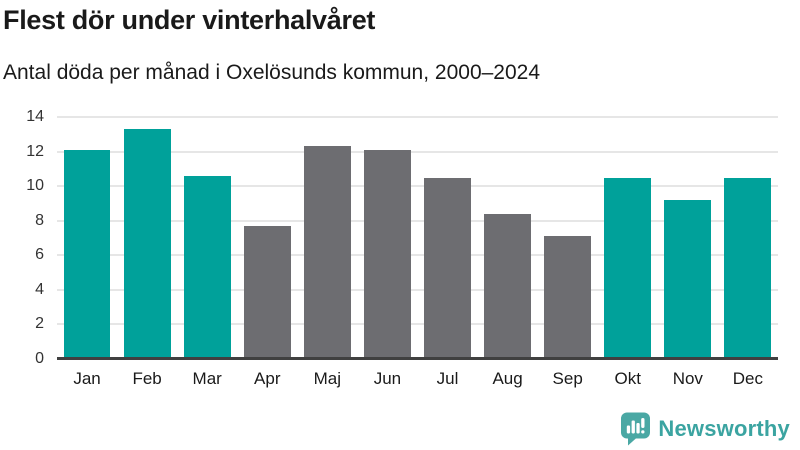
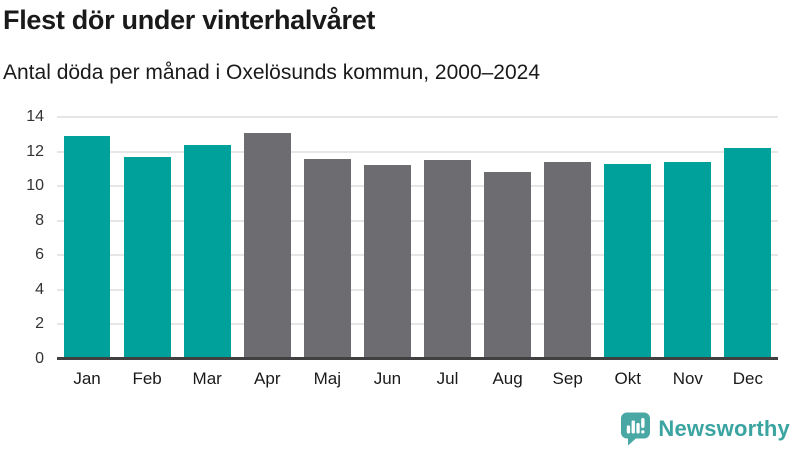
Jan: 12.1 -> 12.9
Feb: 13.3 -> 11.7
Mar: 10.6 -> 12.4
Apr: 7.7 -> 13.1
Maj: 12.3 -> 11.6
Jun: 12.1 -> 11.2
Jul: 10.5 -> 11.5
Aug: 8.4 -> 10.8
Sep: 7.1 -> 11.4
Okt: 10.5 -> 11.3
Nov: 9.2 -> 11.4
Dec: 10.5 -> 12.2
